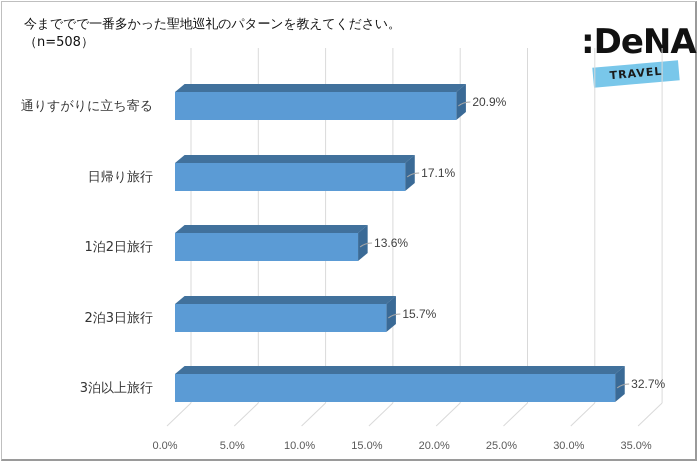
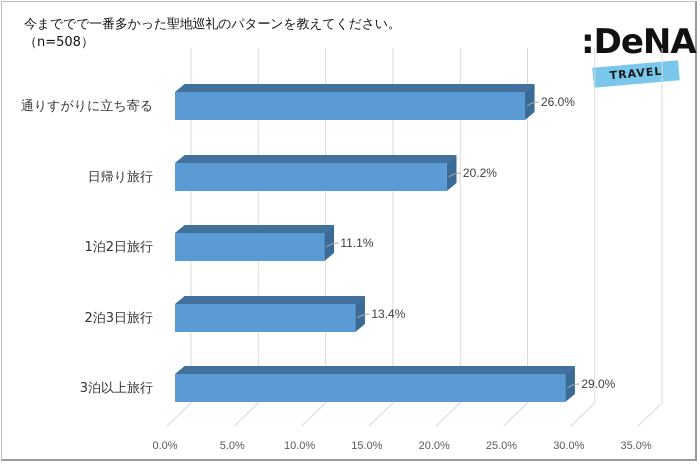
通りすがりに立ち寄る: 20.9% -> 26.0%
日帰り旅行: 17.1% -> 20.2%
1泊2日旅行: 13.6% -> 11.1%
2泊3日旅行: 15.7% -> 13.4%
3泊以上旅行: 32.7% -> 29.0%
